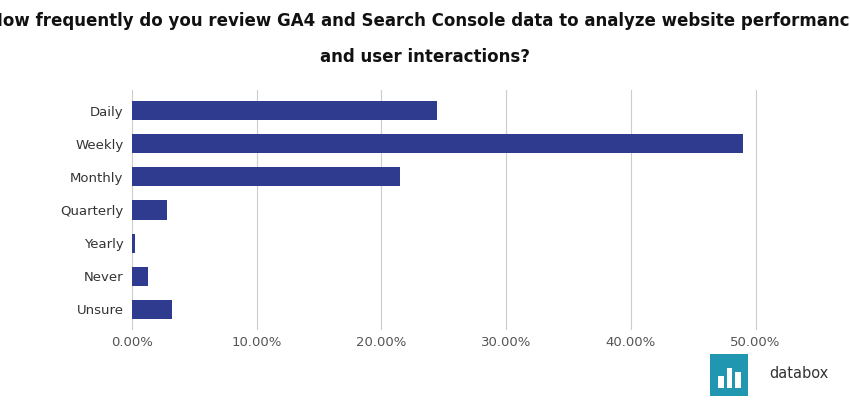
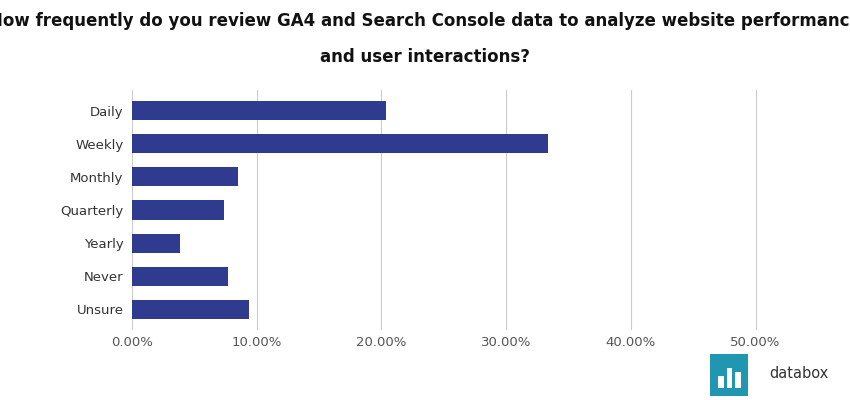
Daily: 24.5% -> 20.4%
Weekly: 49.0% -> 33.4%
Monthly: 21.5% -> 8.5%
Quarterly: 2.8% -> 7.4%
Yearly: 0.3% -> 3.9%
Never: 1.3% -> 7.7%
Unsure: 3.2% -> 9.4%
